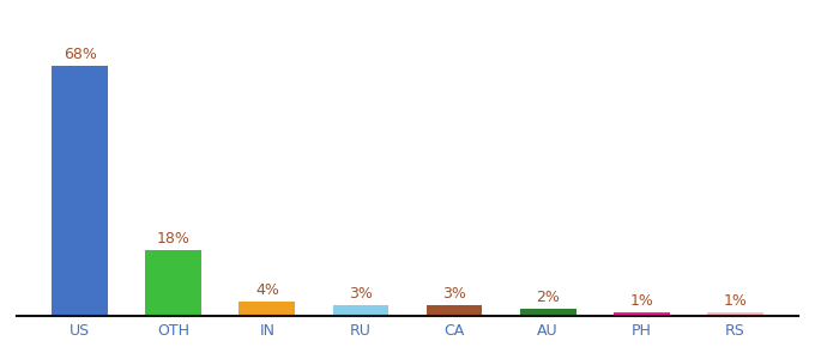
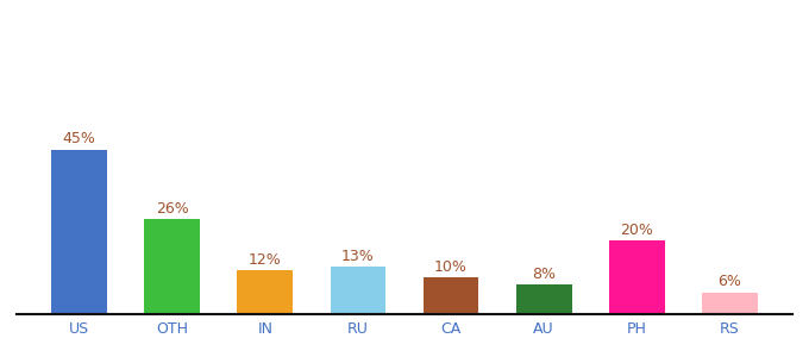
US: 68% -> 45%
OTH: 18% -> 26%
IN: 4% -> 12%
RU: 3% -> 13%
CA: 3% -> 10%
AU: 2% -> 8%
PH: 1% -> 20%
RS: 1% -> 6%
